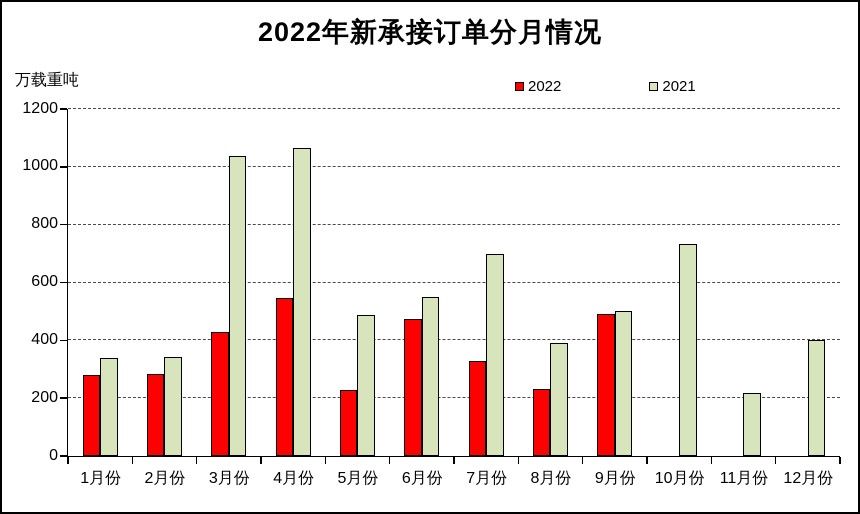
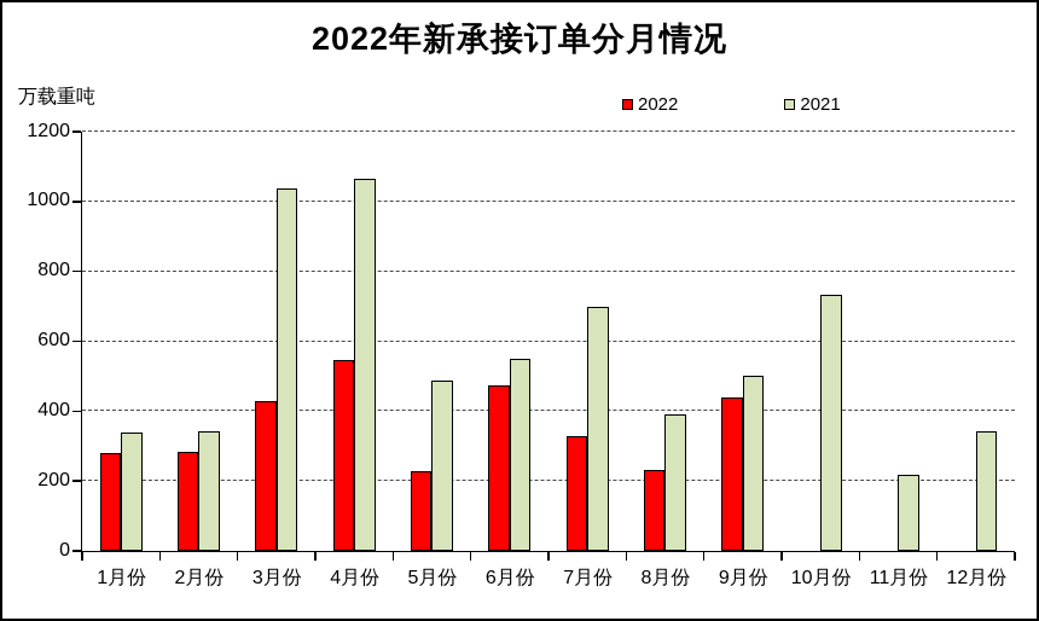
2022/9月份: 490 -> 440
2021/12月份: 400 -> 340
